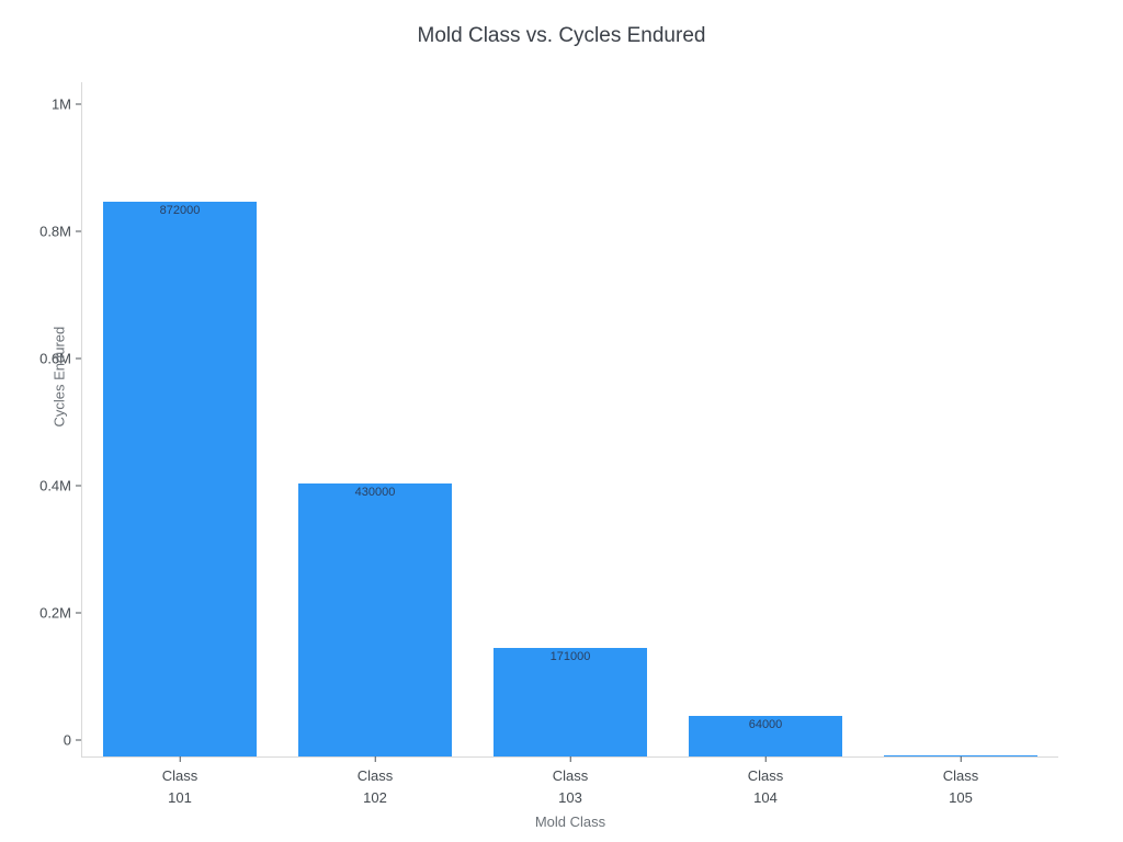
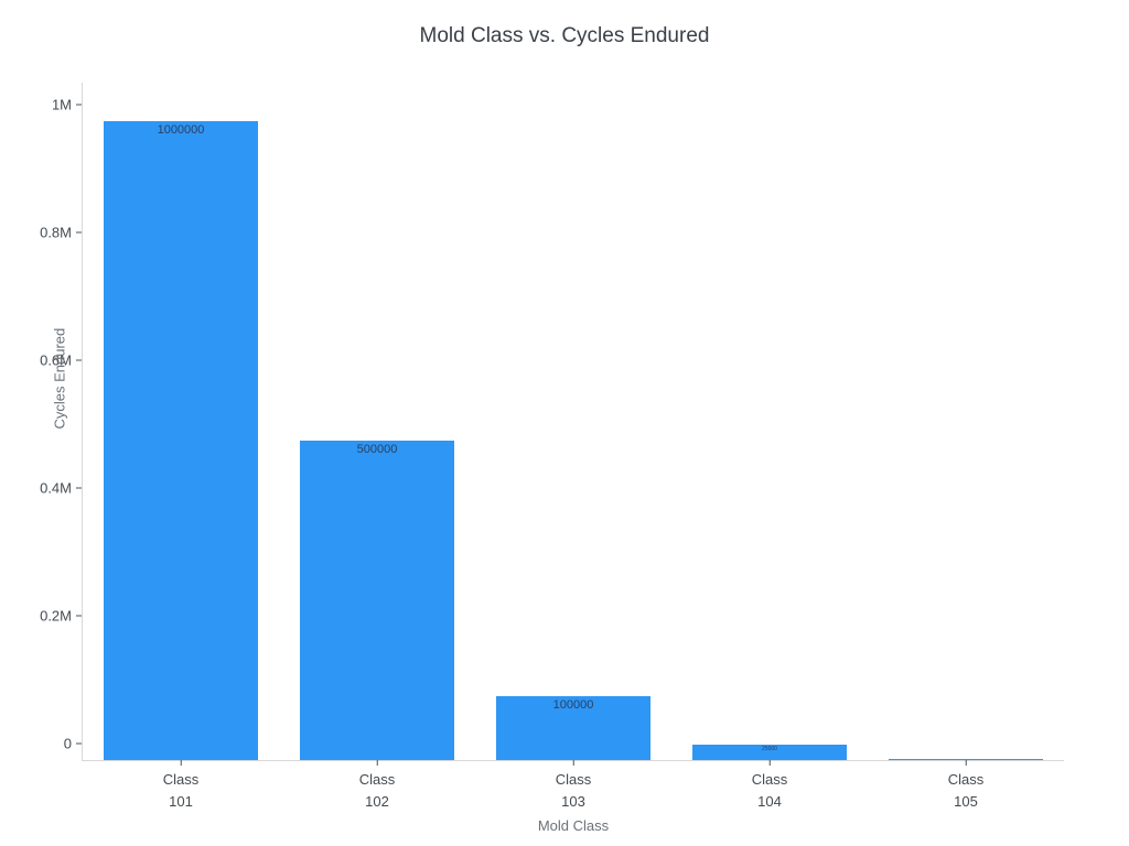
Class 101: 872000 -> 1000000
Class 102: 430000 -> 500000
Class 103: 171000 -> 100000
Class 104: 64000 -> 25000
